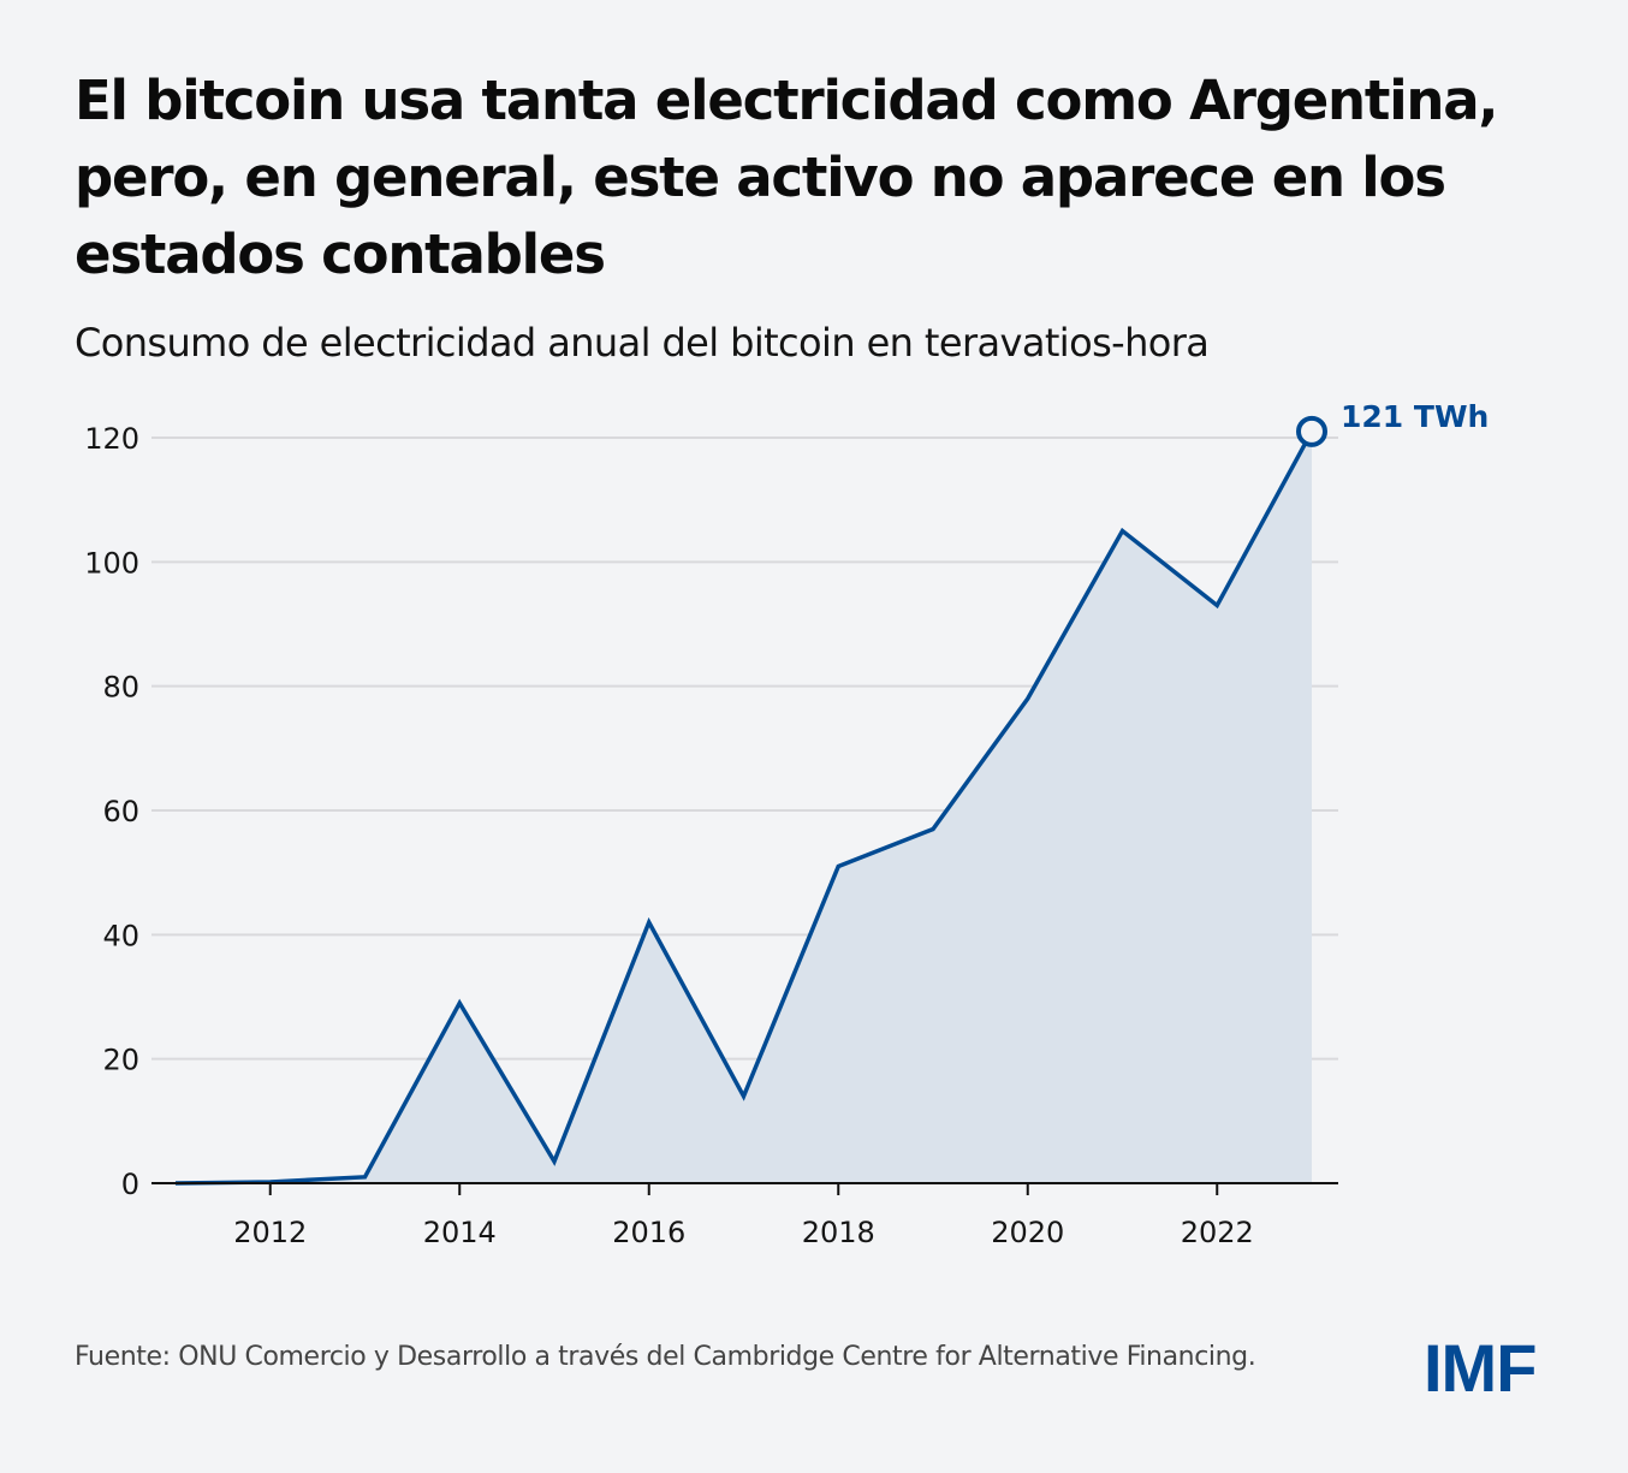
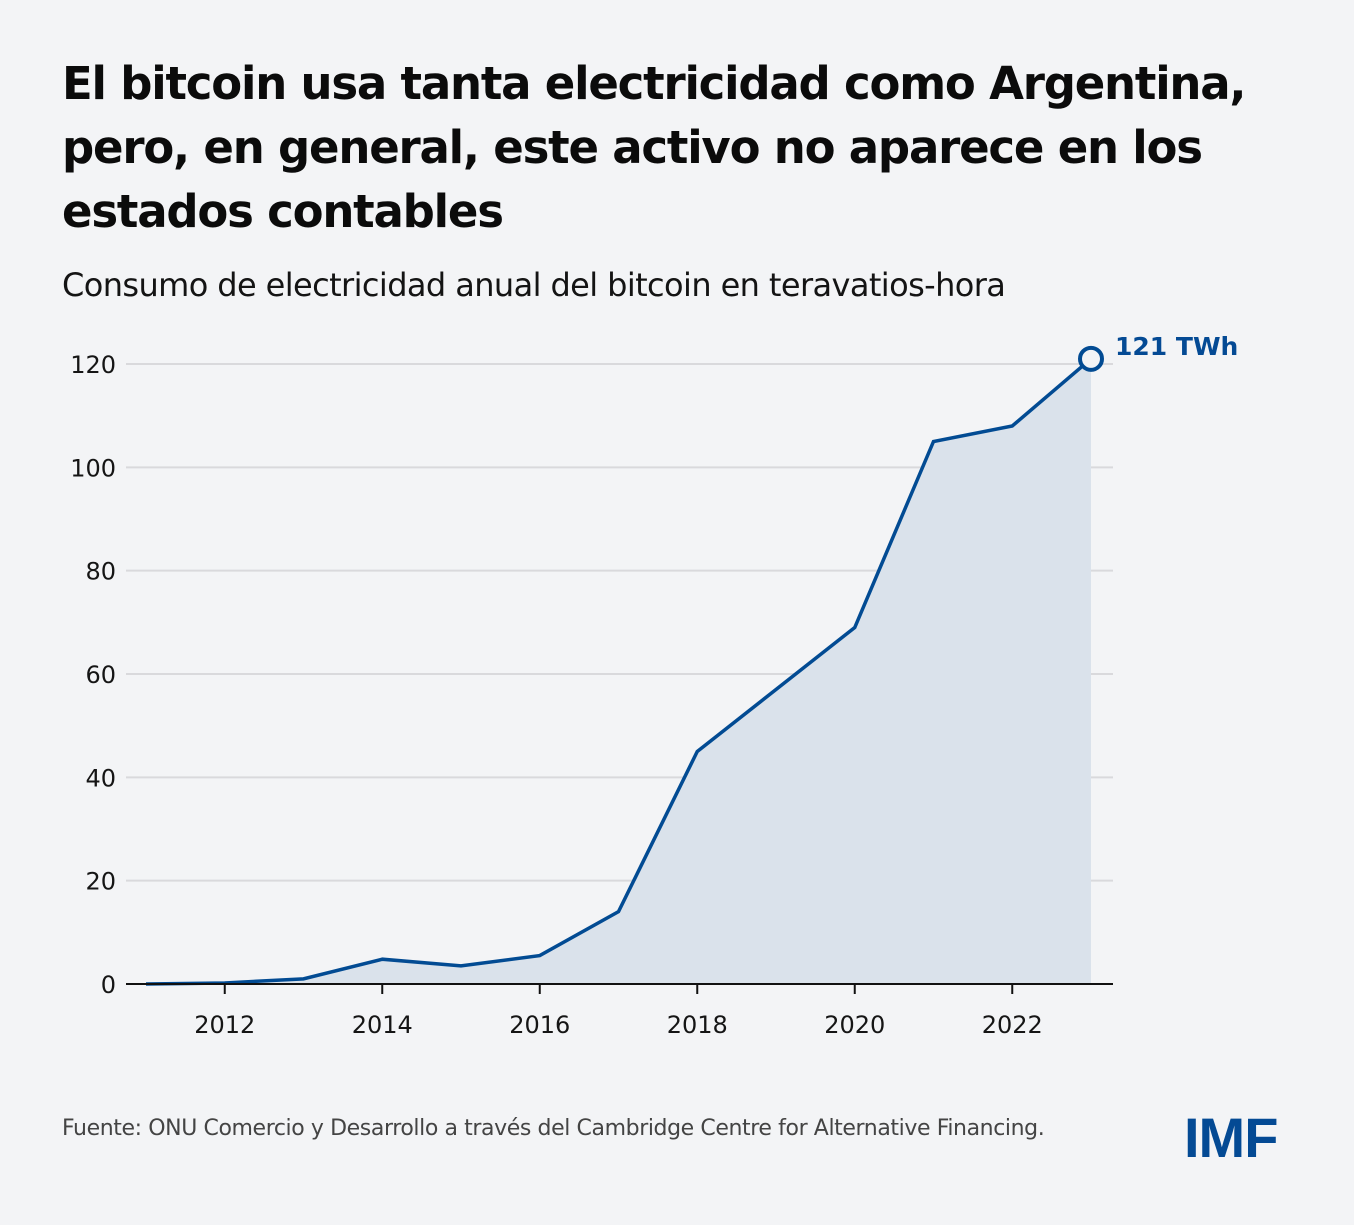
2014: 29 -> 5
2016: 42 -> 6
2018: 51 -> 45
2020: 78 -> 69
2022: 93 -> 108
